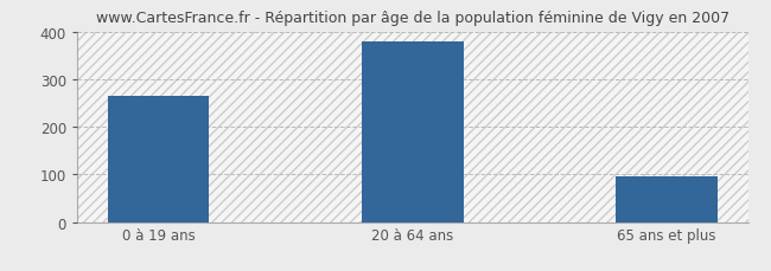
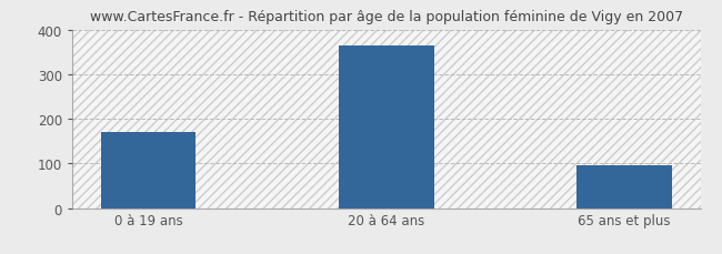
0 à 19 ans: 265 -> 170
20 à 64 ans: 380 -> 365
